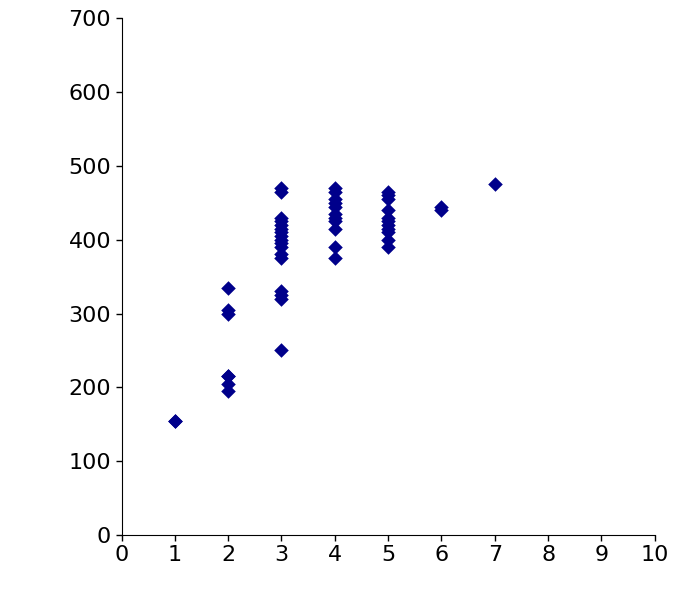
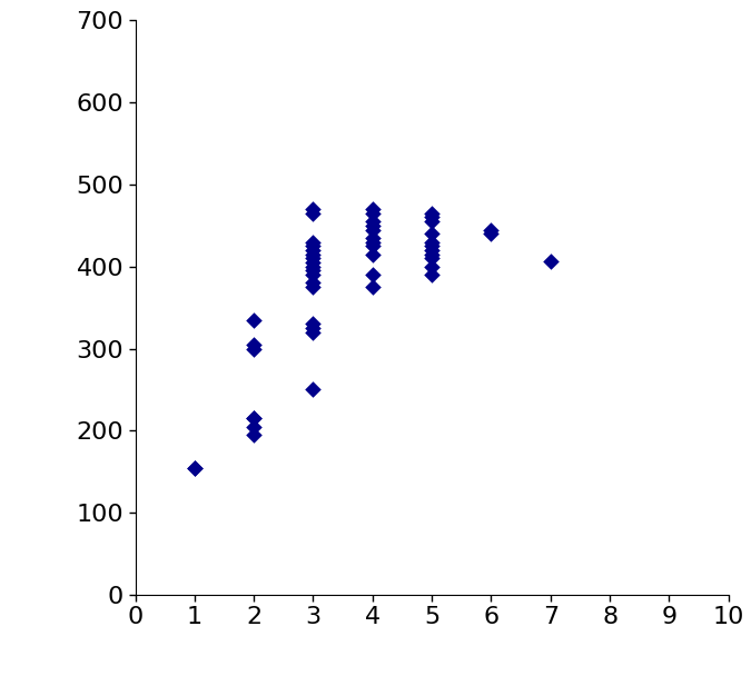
7: 475 -> 406
